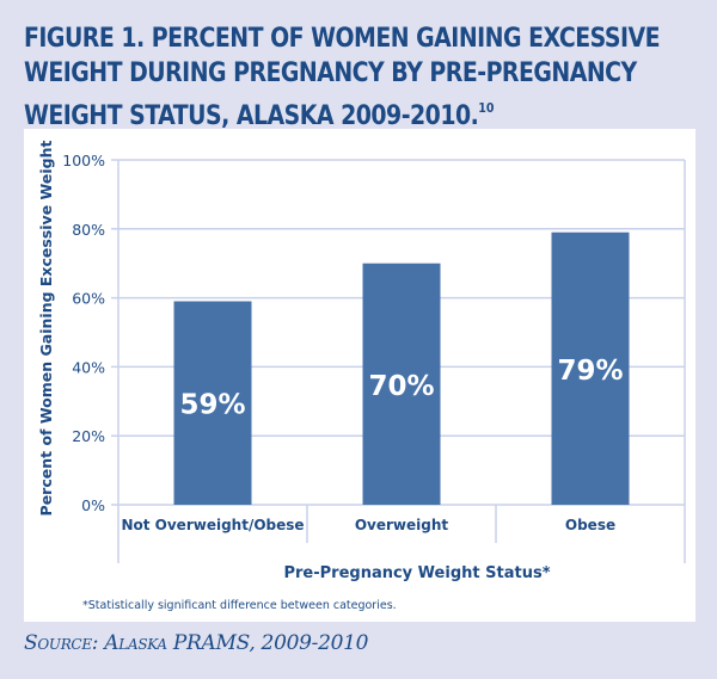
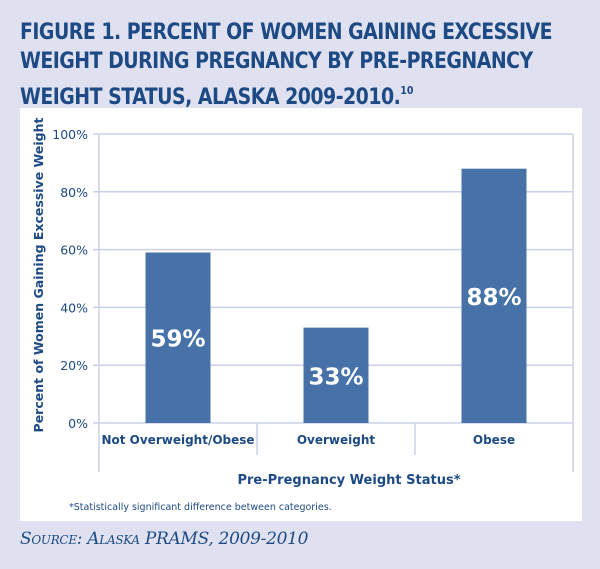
Overweight: 70% -> 33%
Obese: 79% -> 88%
